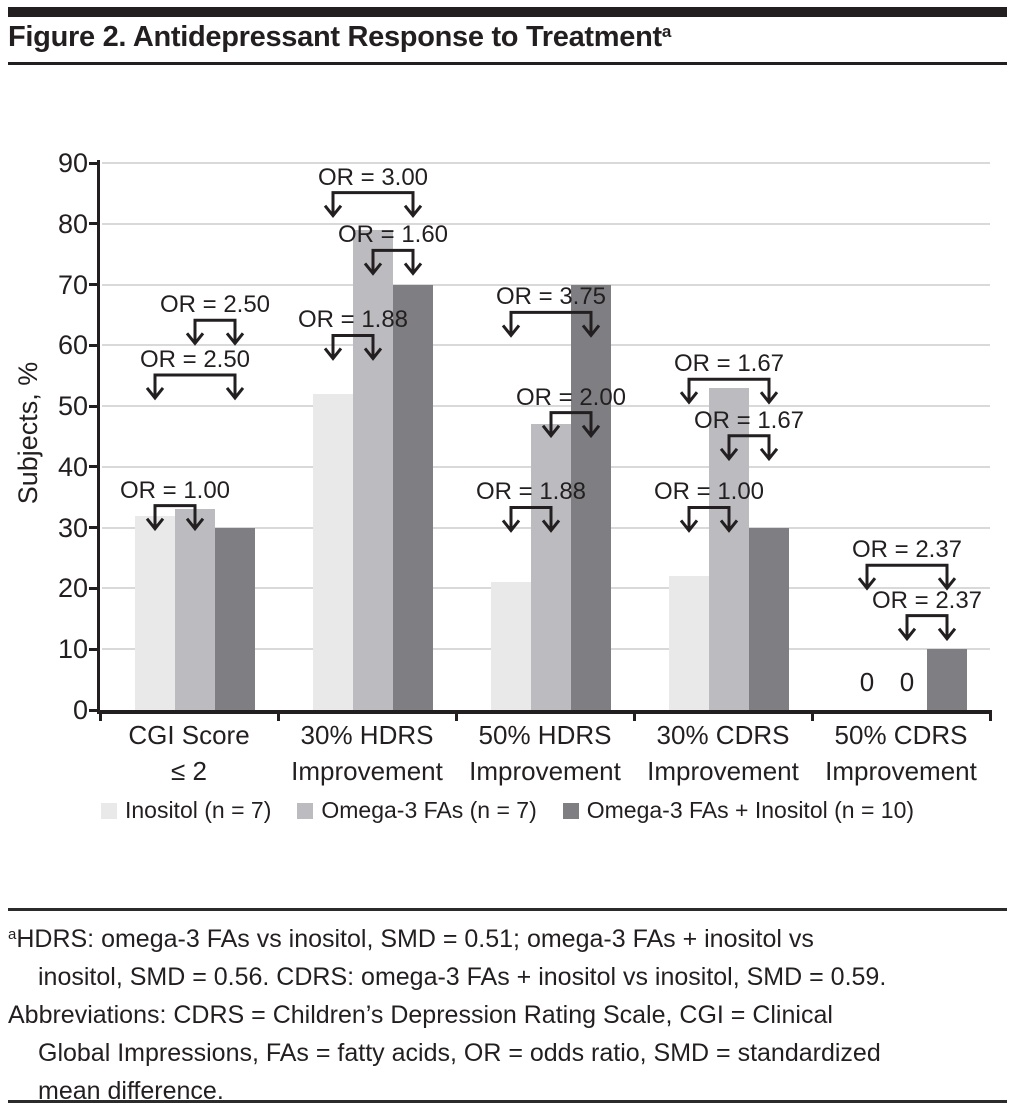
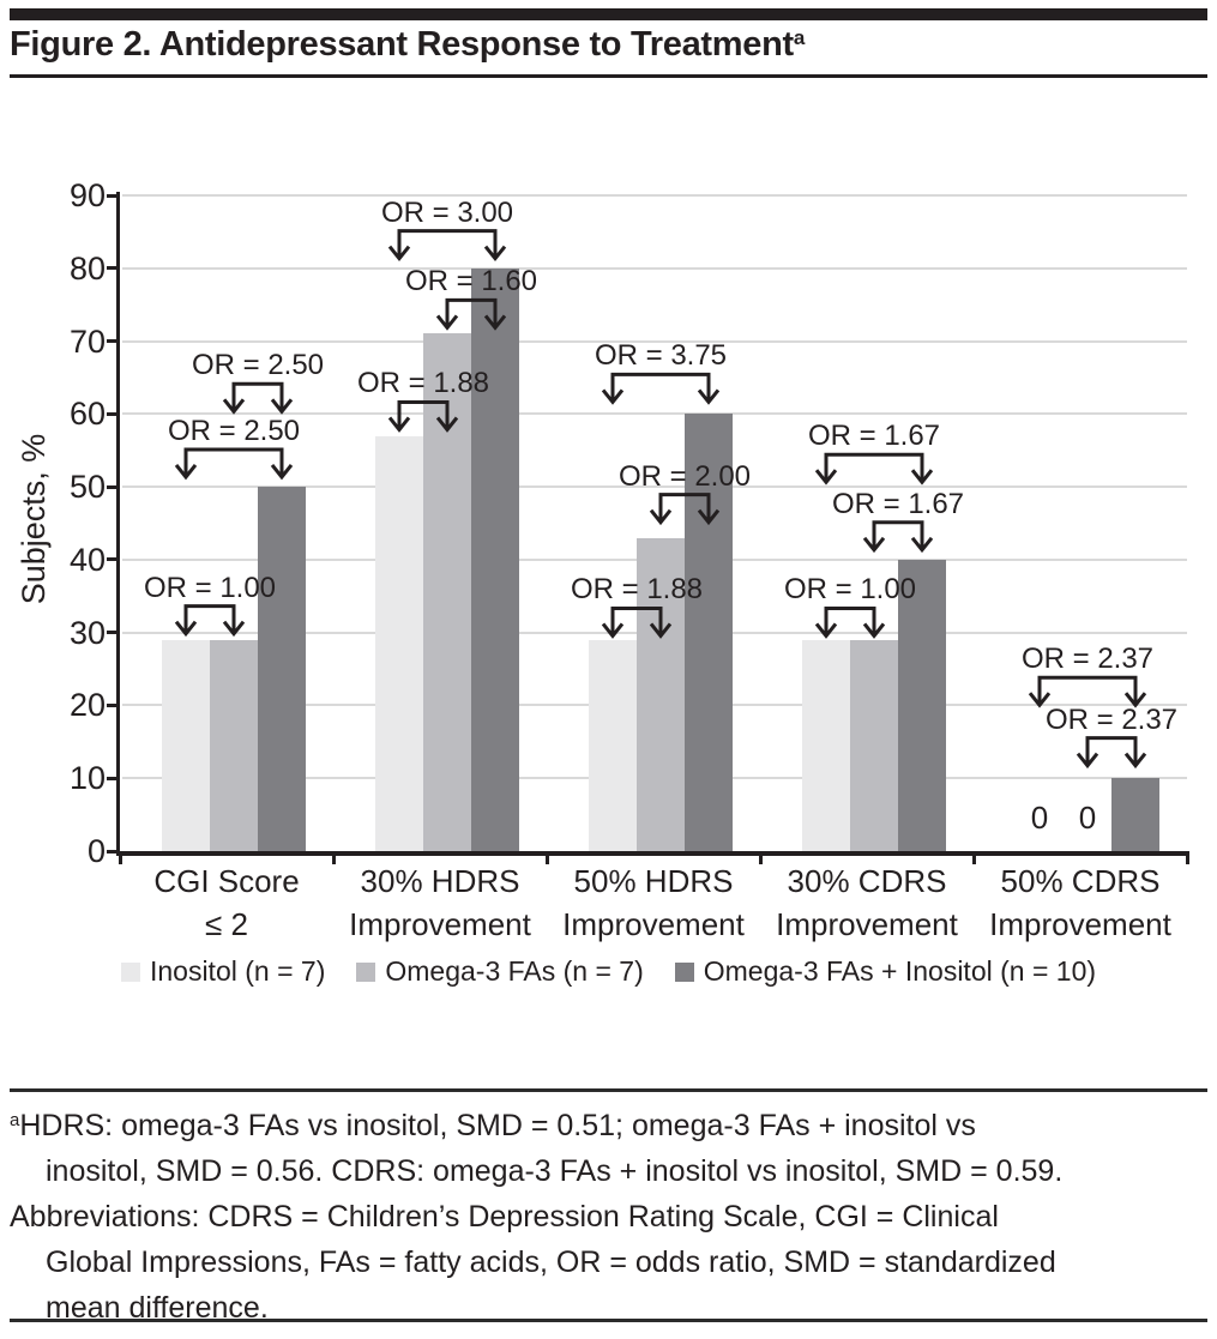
Inositol (n = 7)/CGI Score ≤ 2: 32 -> 29
Omega-3 FAs (n = 7)/CGI Score ≤ 2: 33 -> 29
Omega-3 FAs + Inositol (n = 10)/CGI Score ≤ 2: 30 -> 50
Inositol (n = 7)/30% HDRS Improvement: 52 -> 57
Omega-3 FAs (n = 7)/30% HDRS Improvement: 79 -> 71
Omega-3 FAs + Inositol (n = 10)/30% HDRS Improvement: 70 -> 80
Inositol (n = 7)/50% HDRS Improvement: 21 -> 29
Omega-3 FAs (n = 7)/50% HDRS Improvement: 47 -> 43
Omega-3 FAs + Inositol (n = 10)/50% HDRS Improvement: 70 -> 60
Inositol (n = 7)/30% CDRS Improvement: 22 -> 29
Omega-3 FAs (n = 7)/30% CDRS Improvement: 53 -> 29
Omega-3 FAs + Inositol (n = 10)/30% CDRS Improvement: 30 -> 40
